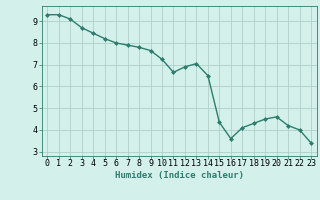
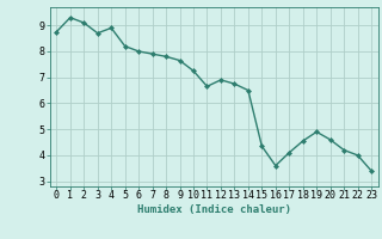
0: 9.30 -> 8.75
4: 8.45 -> 8.90
13: 7.05 -> 6.75
18: 4.30 -> 4.55
19: 4.50 -> 4.90
